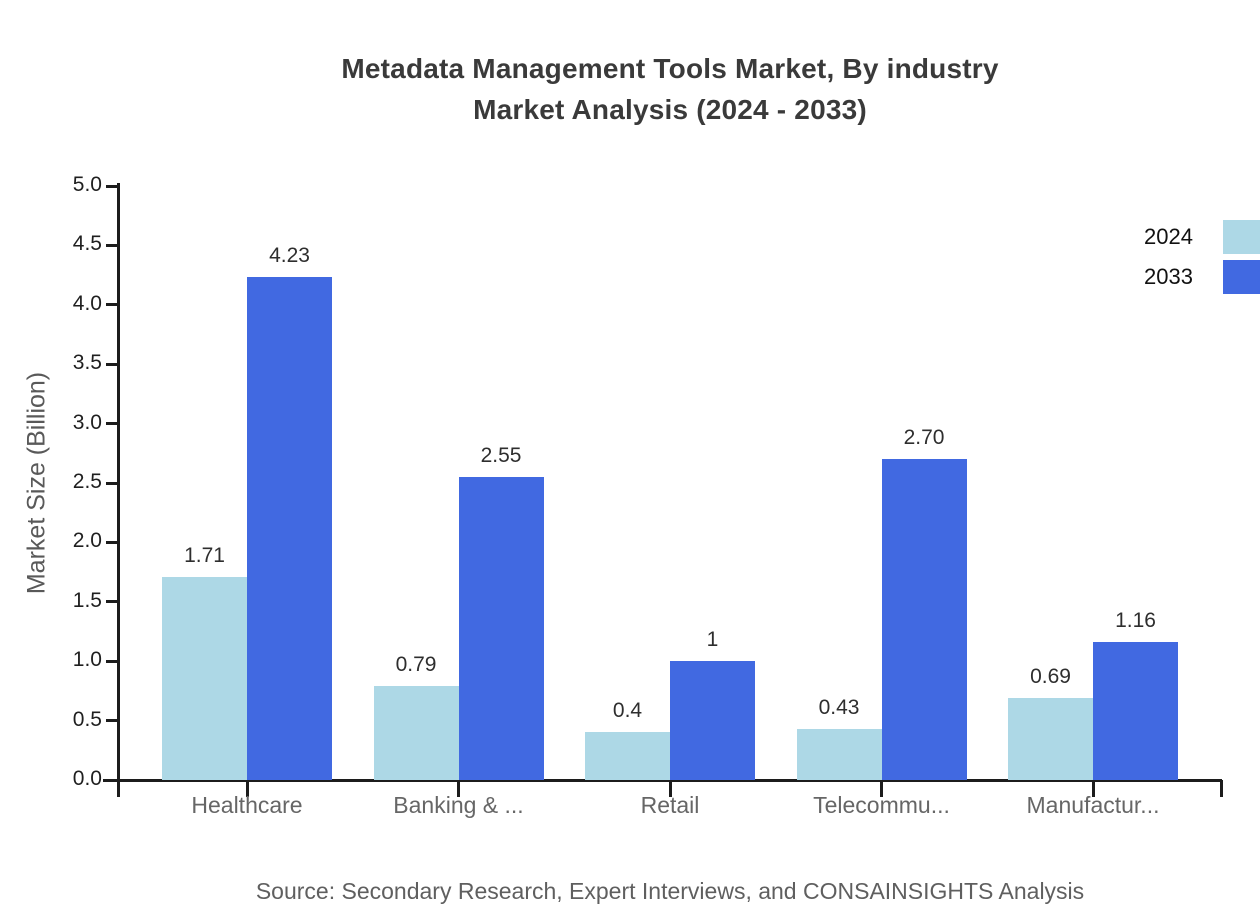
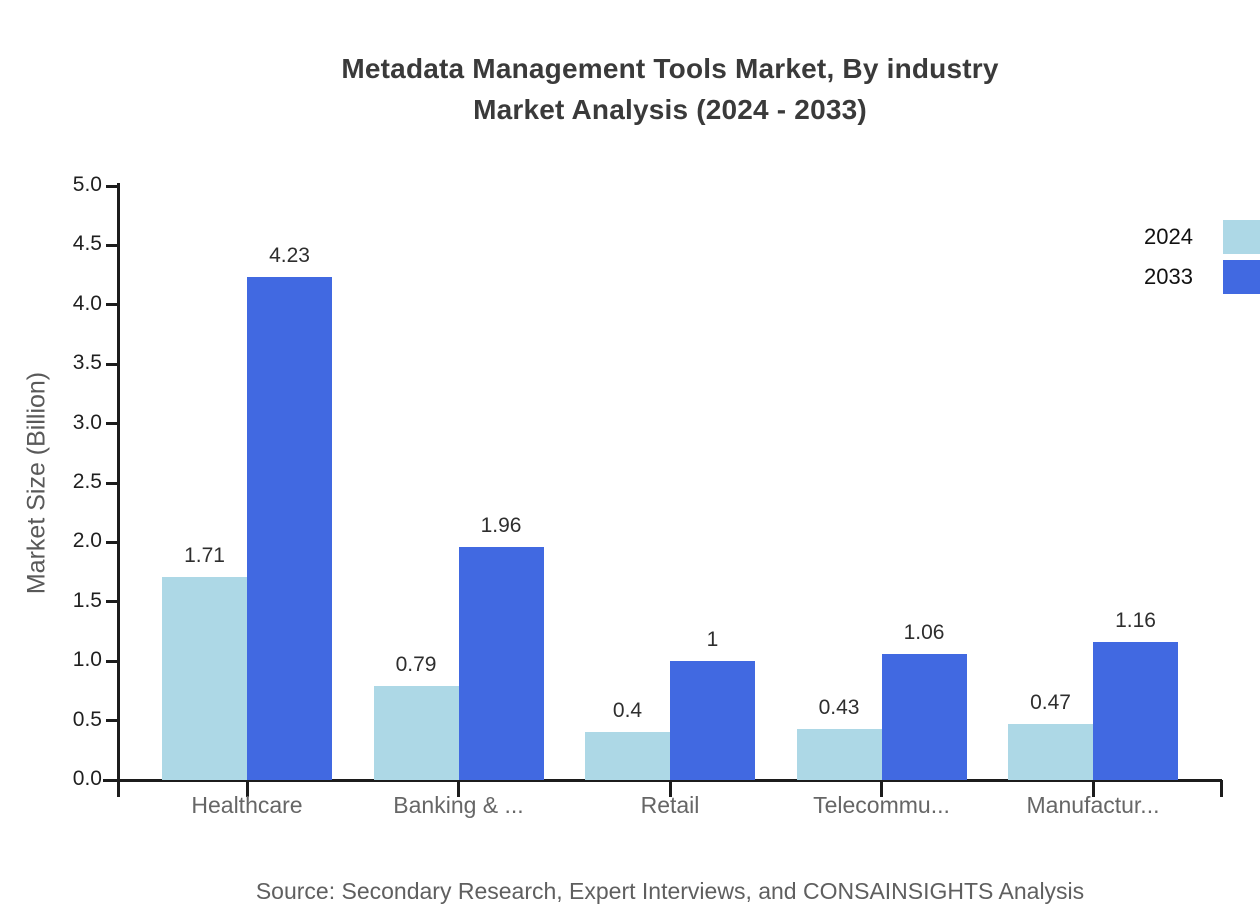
2033/Banking & ...: 2.55 -> 1.96
2033/Telecommu...: 2.70 -> 1.06
2024/Manufactur...: 0.69 -> 0.47
